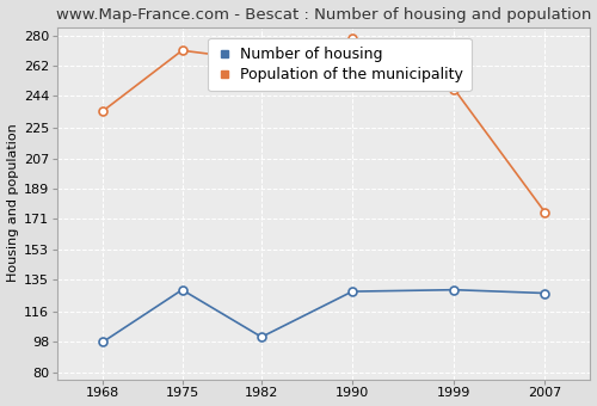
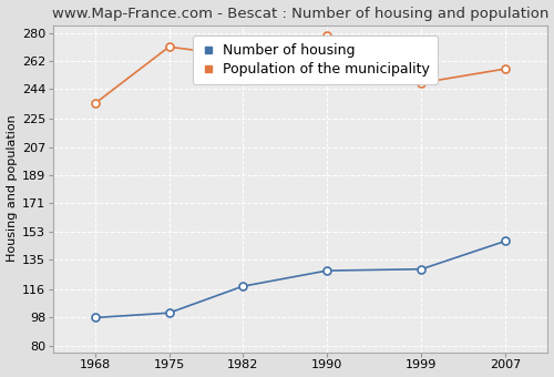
Number of housing/1975: 129 -> 101
Number of housing/1982: 101 -> 118
Number of housing/2007: 127 -> 147
Population of the municipality/2007: 175 -> 257
